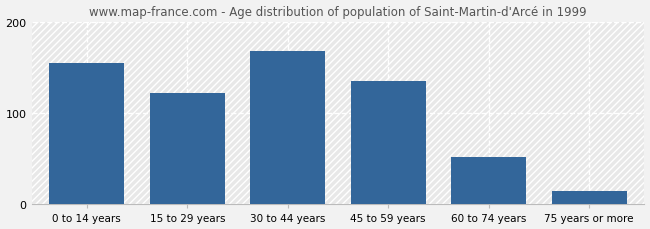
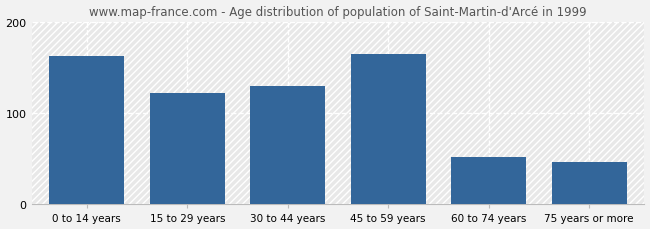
0 to 14 years: 155 -> 162
30 to 44 years: 168 -> 130
45 to 59 years: 135 -> 164
75 years or more: 15 -> 46
